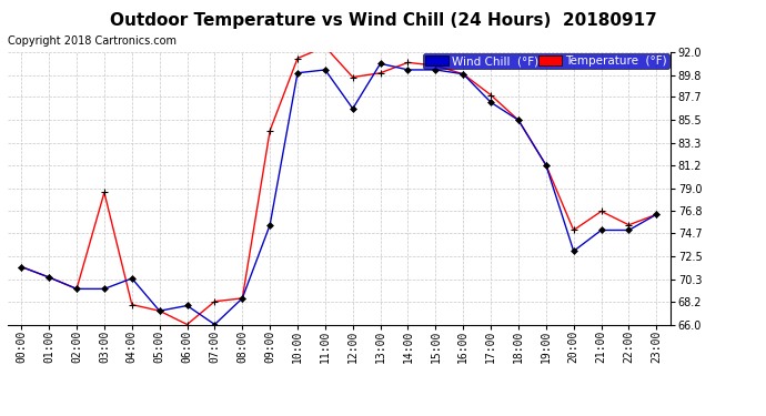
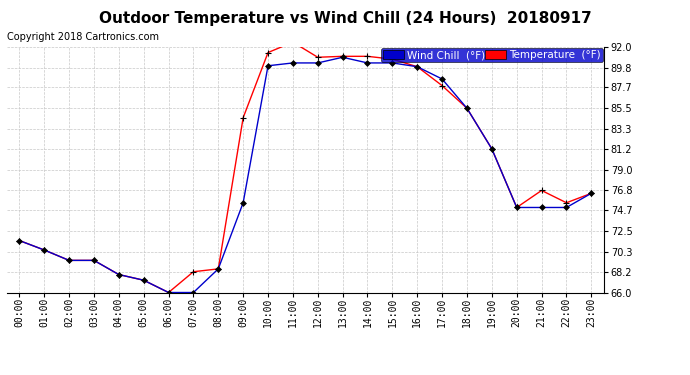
Temperature (°F)/03:00: 78.6 -> 69.4
Wind Chill (°F)/04:00: 70.4 -> 67.9
Wind Chill (°F)/06:00: 67.8 -> 66.0
Temperature (°F)/12:00: 89.6 -> 90.9
Wind Chill (°F)/12:00: 86.6 -> 90.3
Temperature (°F)/13:00: 90.0 -> 91.0
Wind Chill (°F)/17:00: 87.2 -> 88.6
Wind Chill (°F)/20:00: 73.0 -> 75.0
